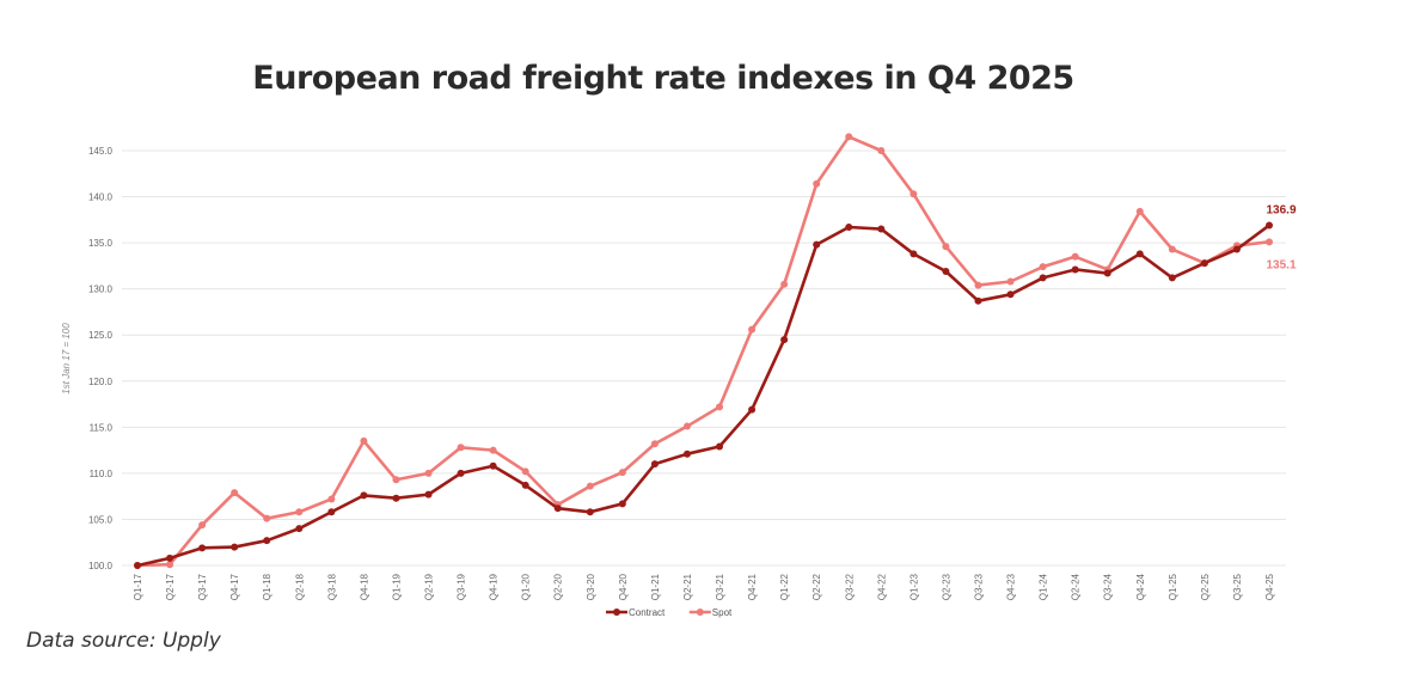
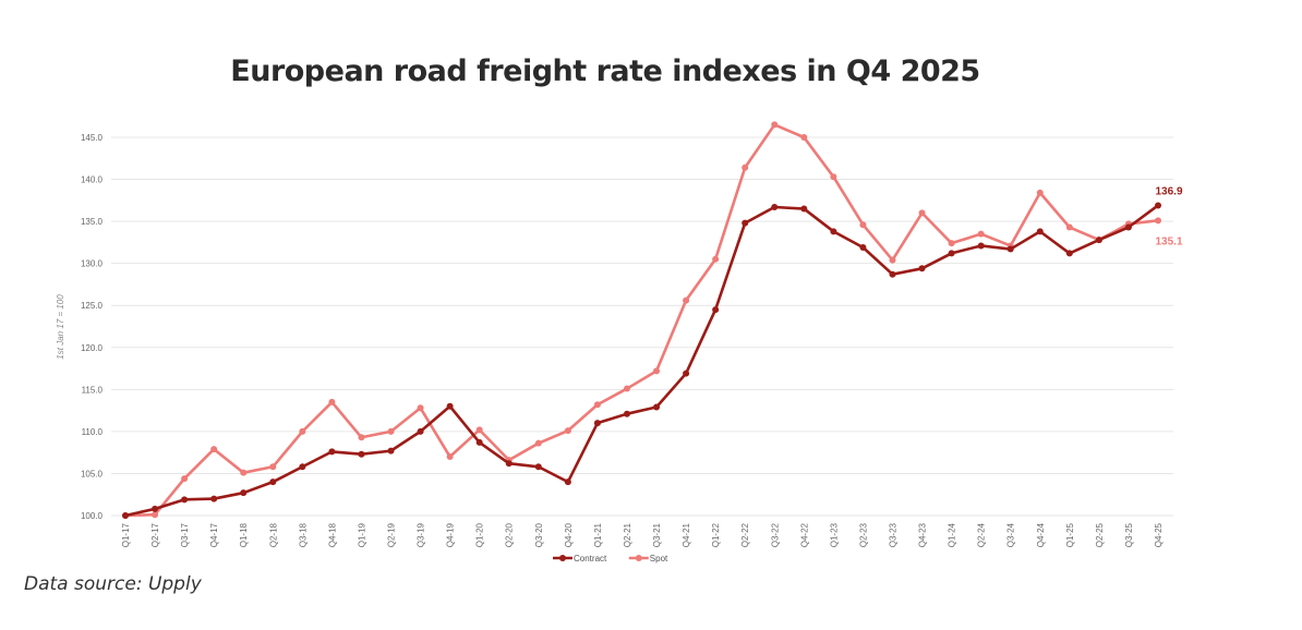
Spot/Q3-18: 107 -> 110
Contract/Q4-19: 111 -> 113
Spot/Q4-19: 112 -> 107
Contract/Q4-20: 107 -> 104
Spot/Q4-23: 131 -> 136
